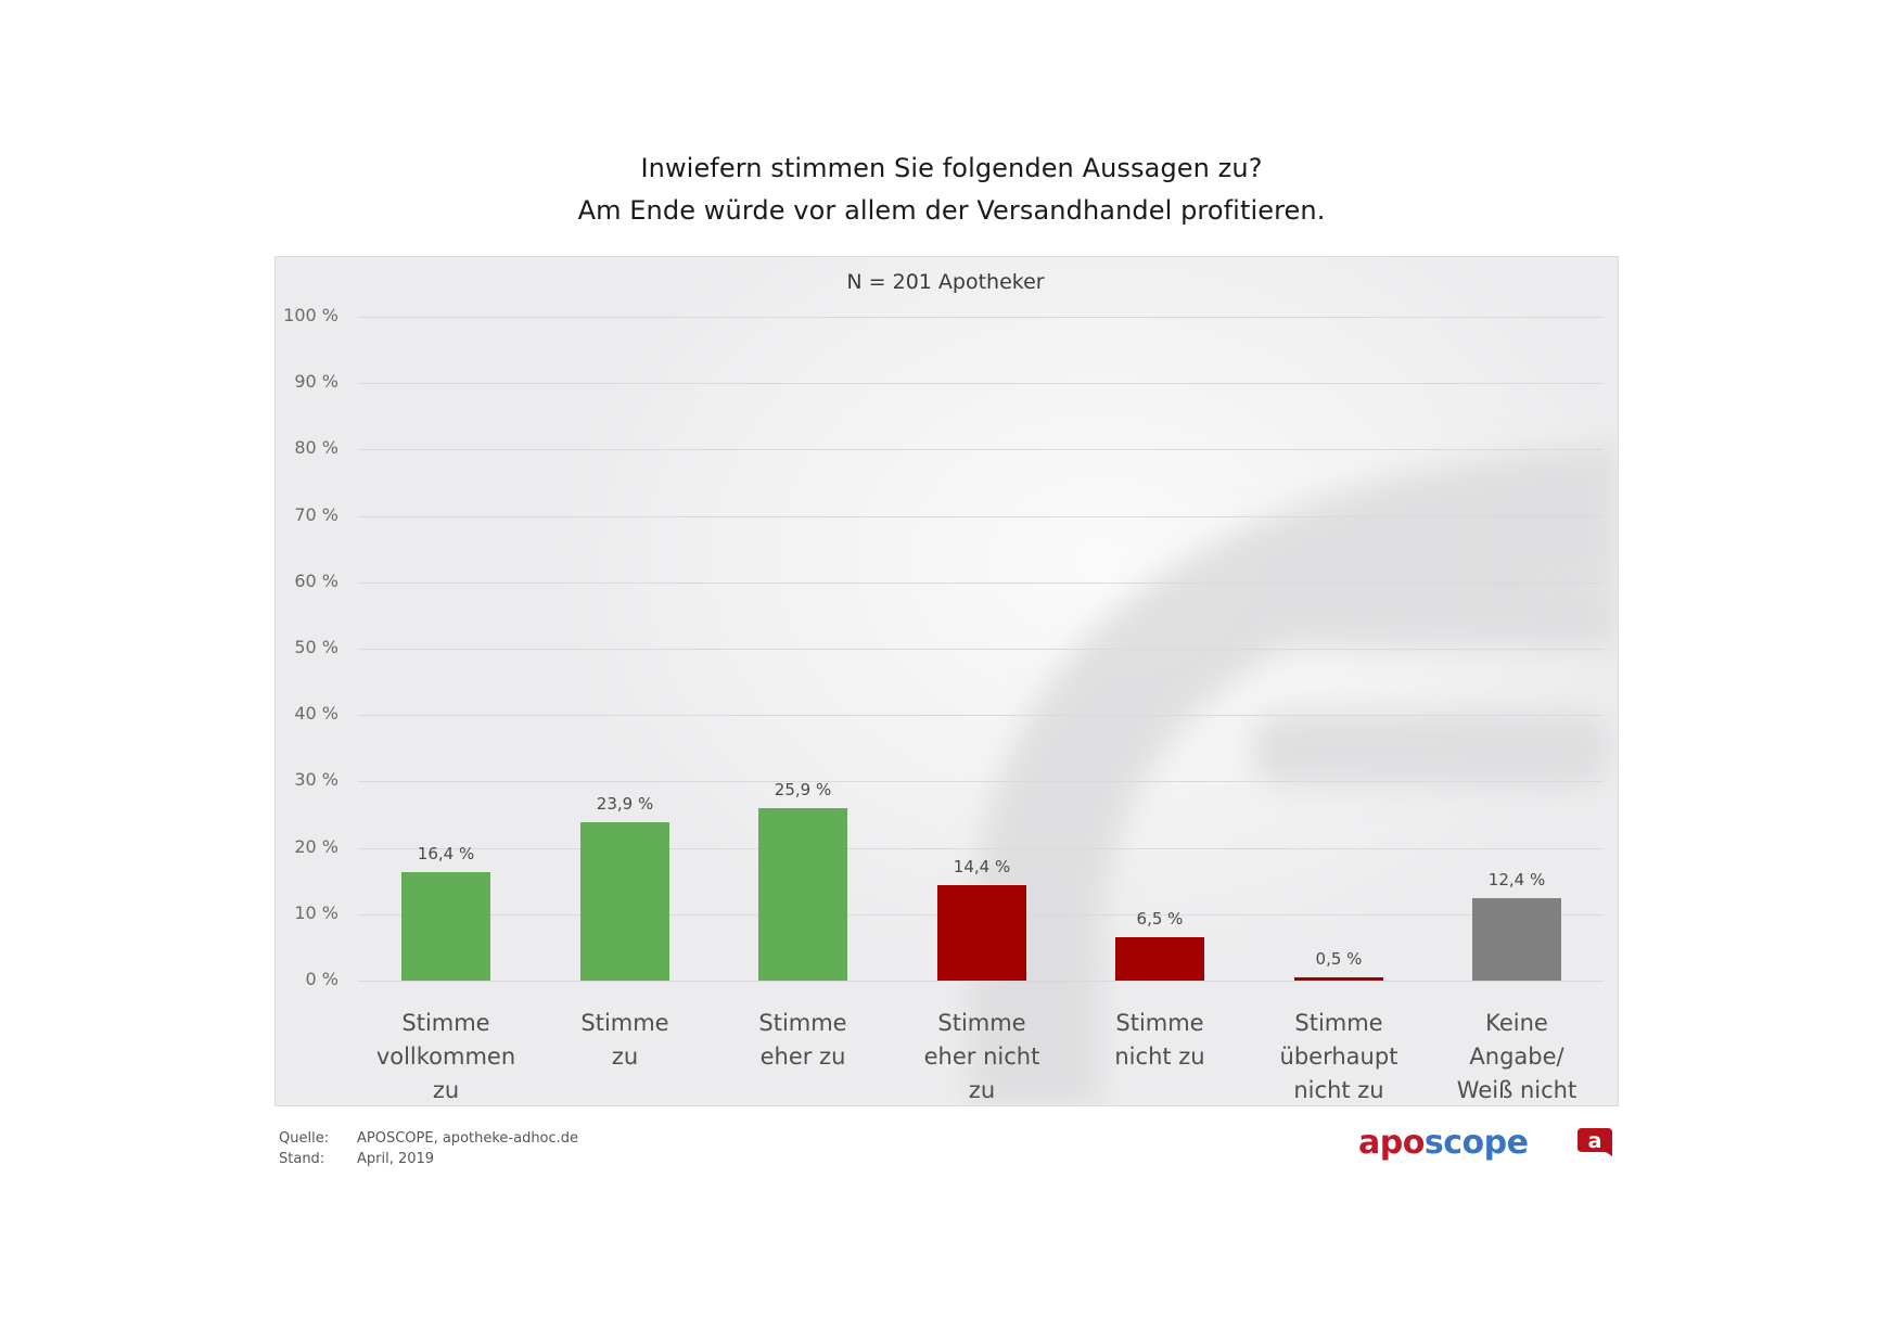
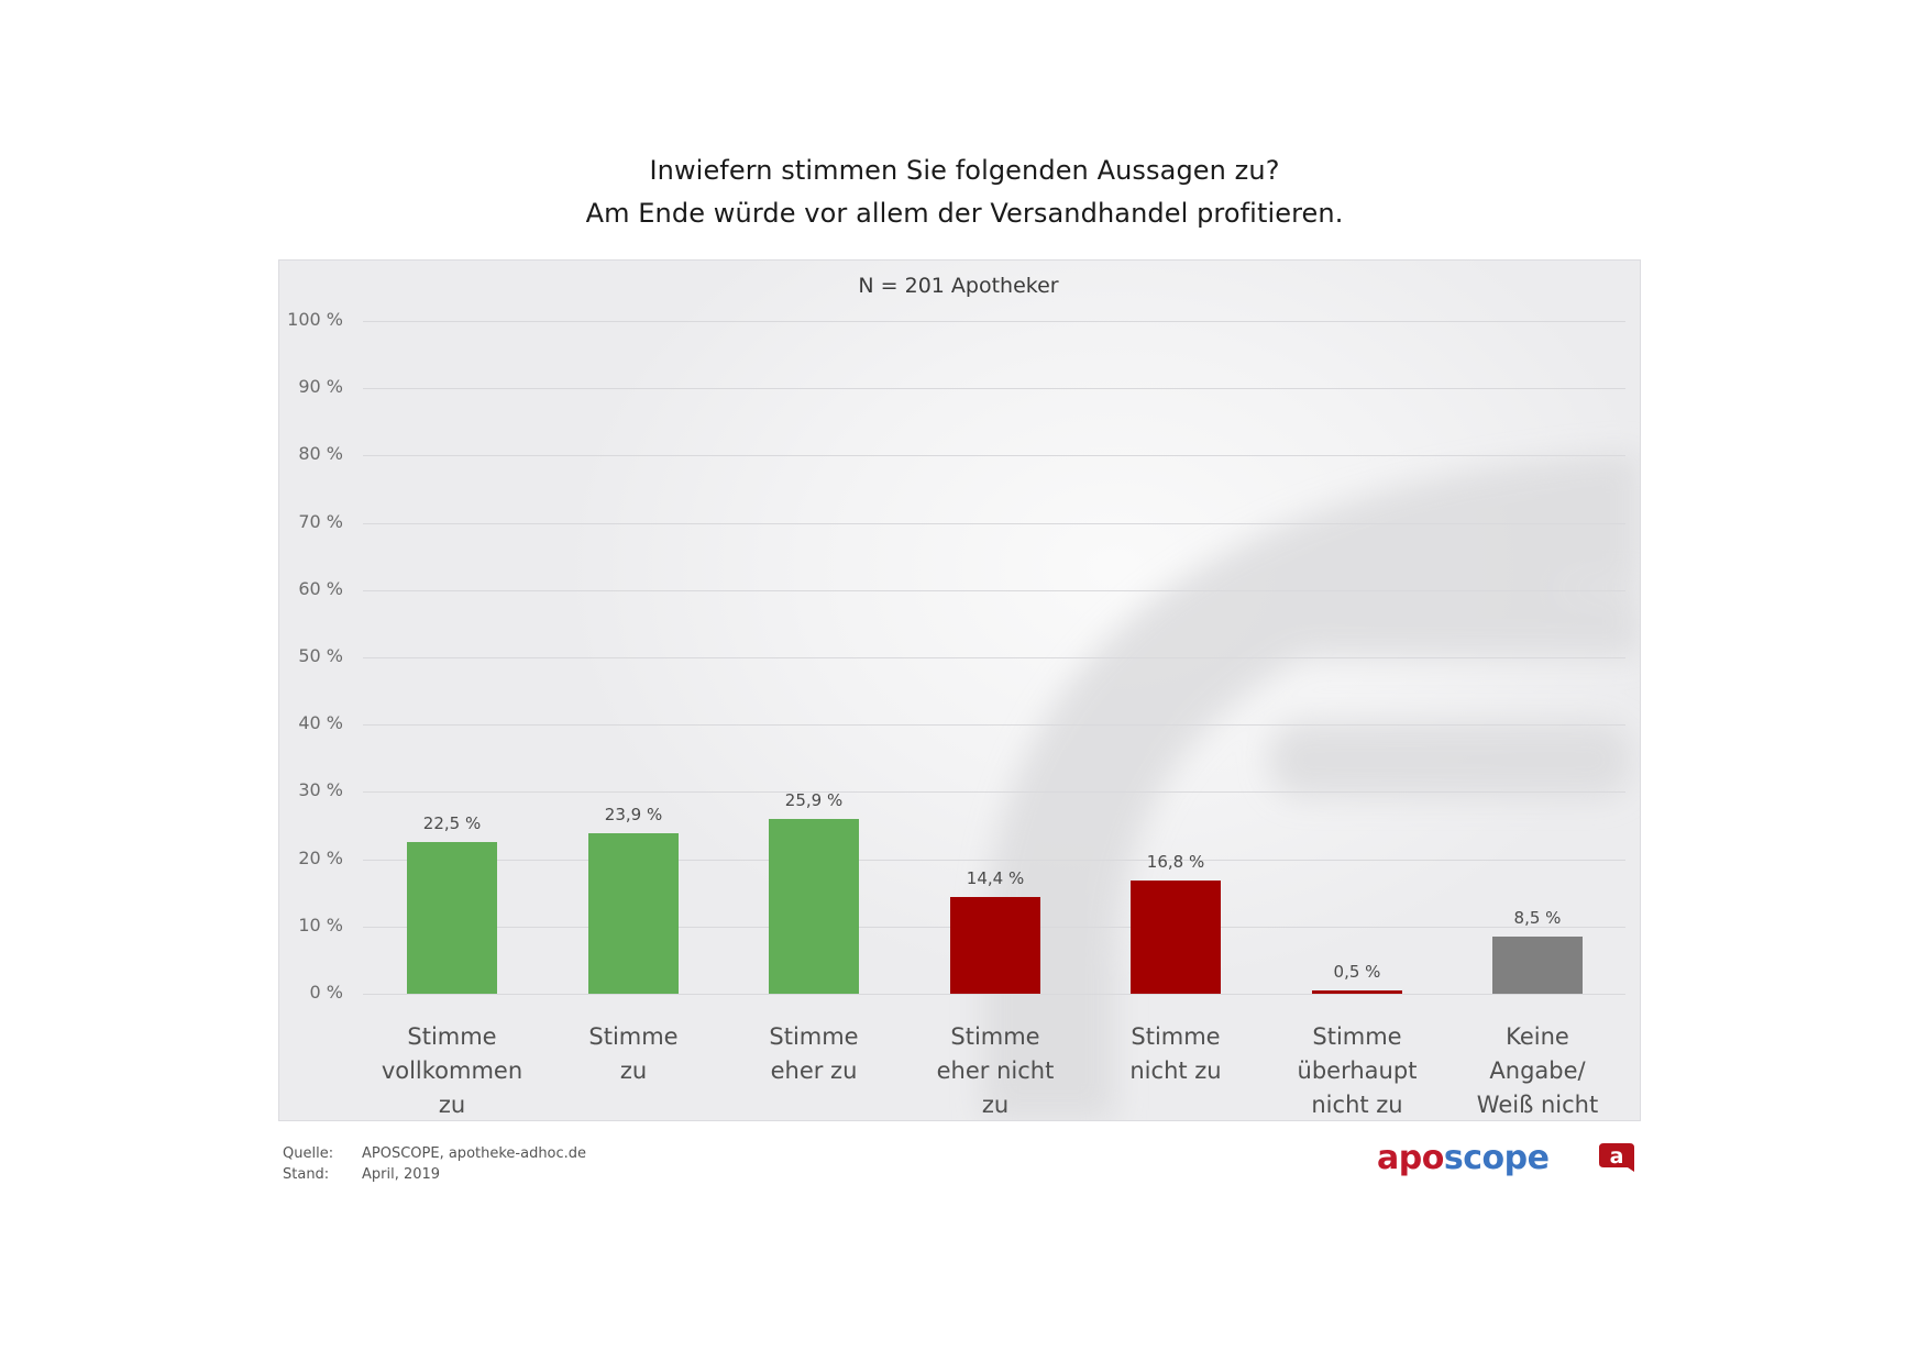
Stimme vollkommen zu: 16,4 -> 22,5
Stimme nicht zu: 6,5 -> 16,8
Keine Angabe/ Weiß nicht: 12,4 -> 8,5
